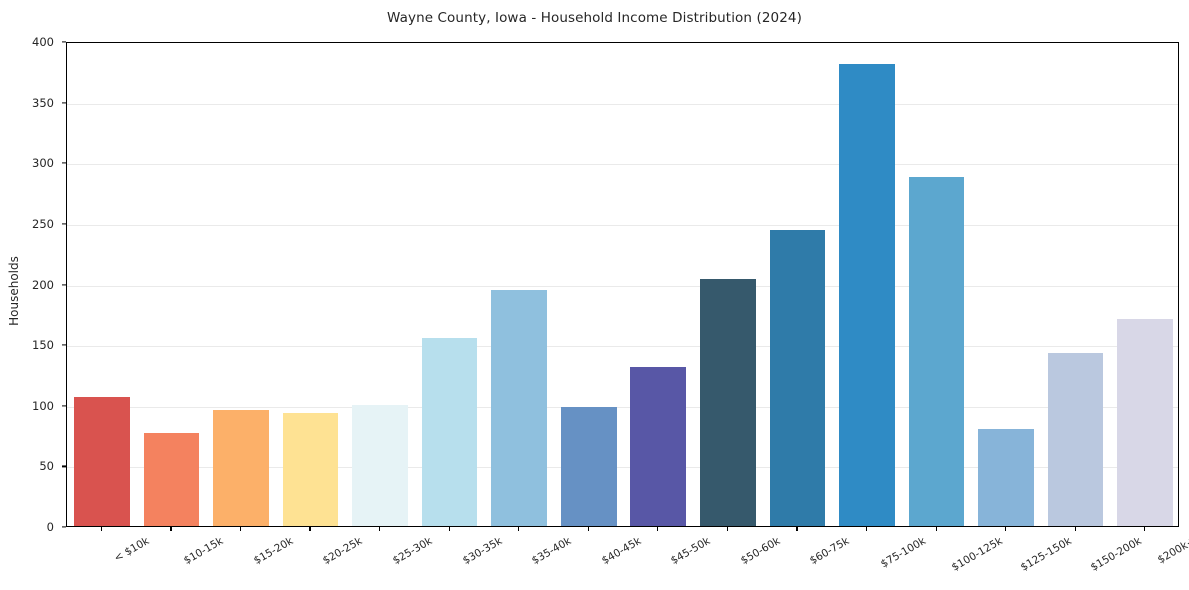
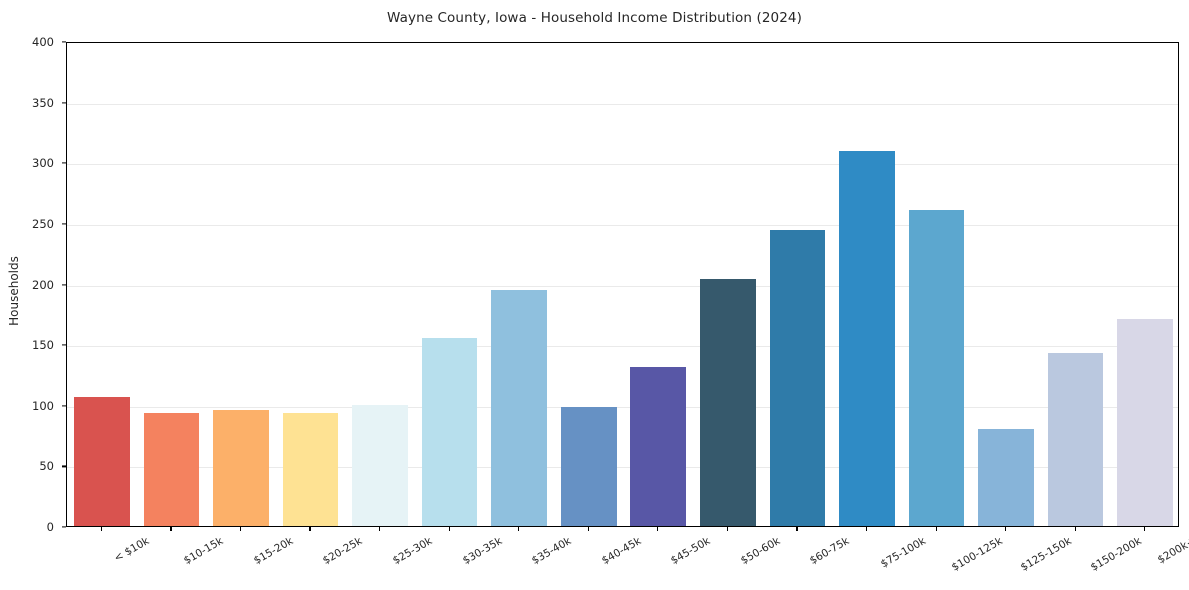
$10-15k: 77 -> 93
$75-100k: 381 -> 309
$100-125k: 288 -> 261
